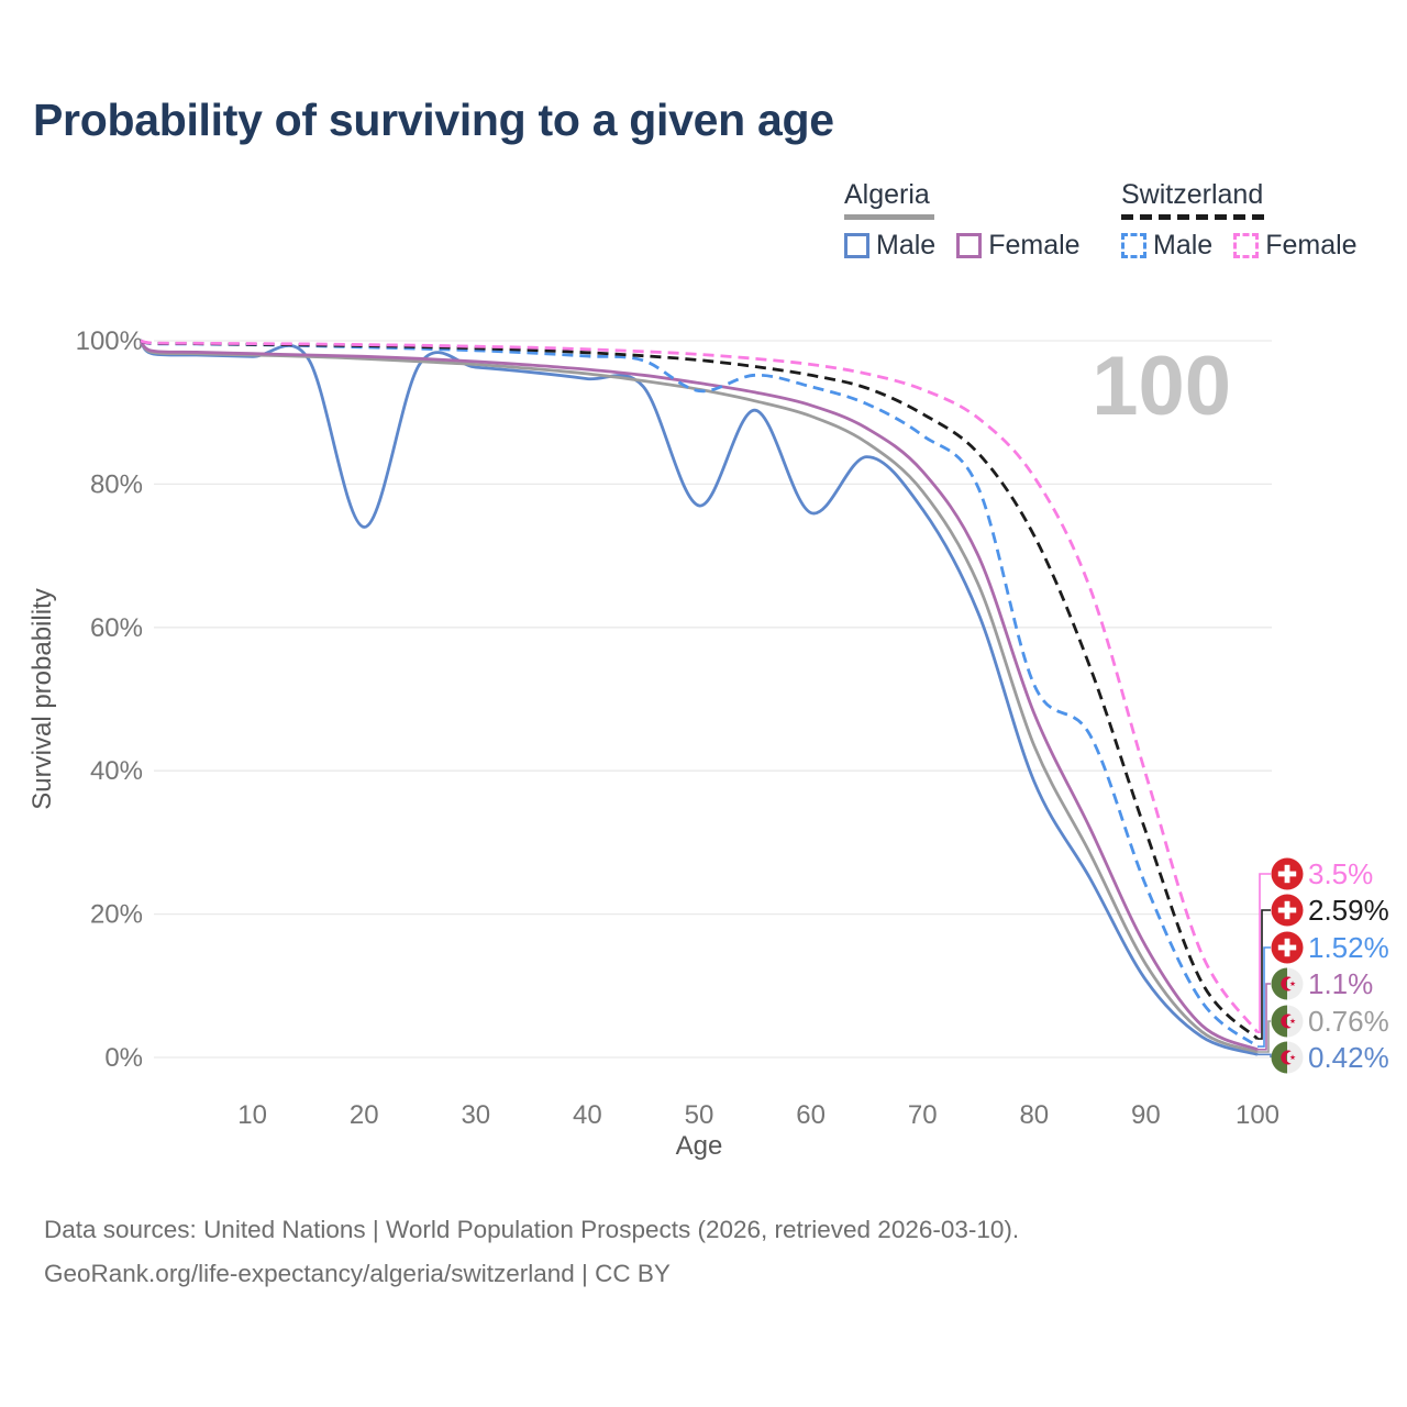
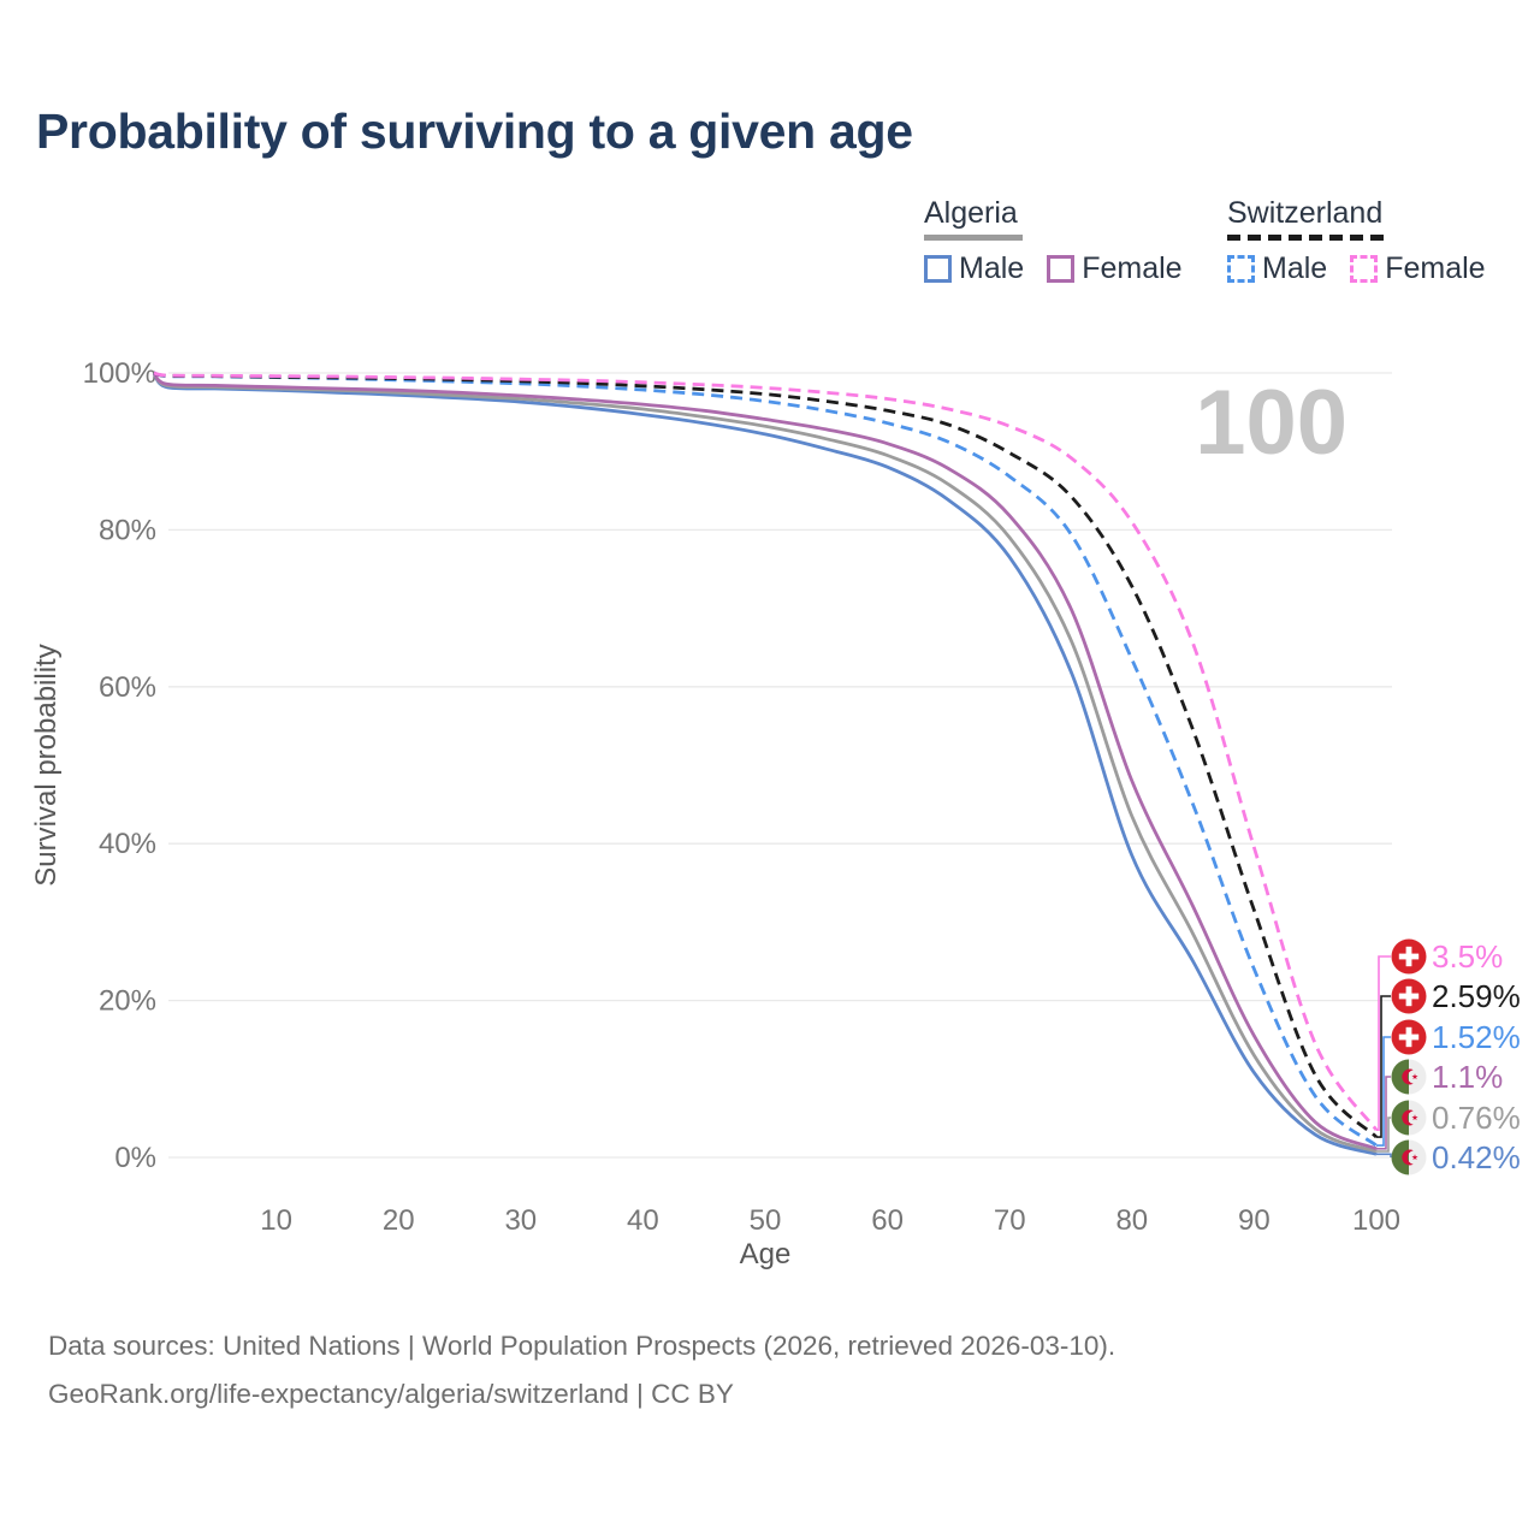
Algeria Male/20: 74% -> 97%
Switzerland Male/50: 93% -> 96%
Algeria Male/50: 77% -> 92%
Algeria Male/60: 76% -> 88%
Switzerland Male/80: 52% -> 64%
